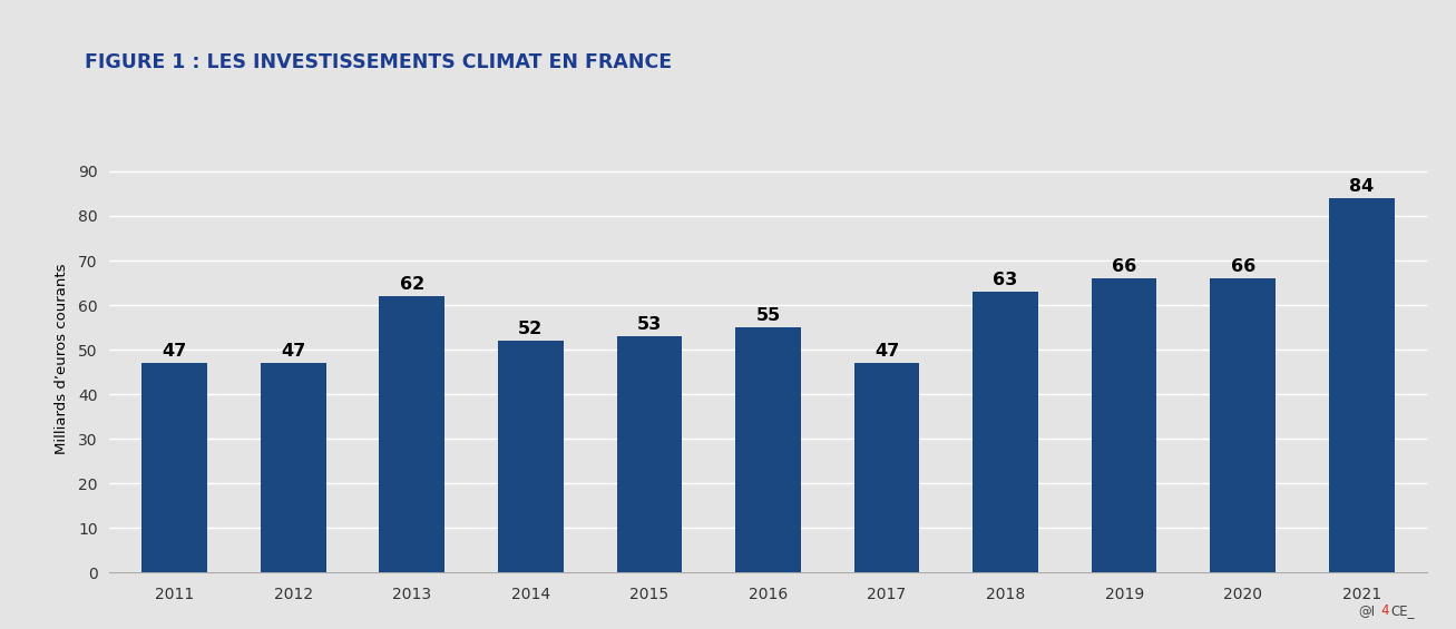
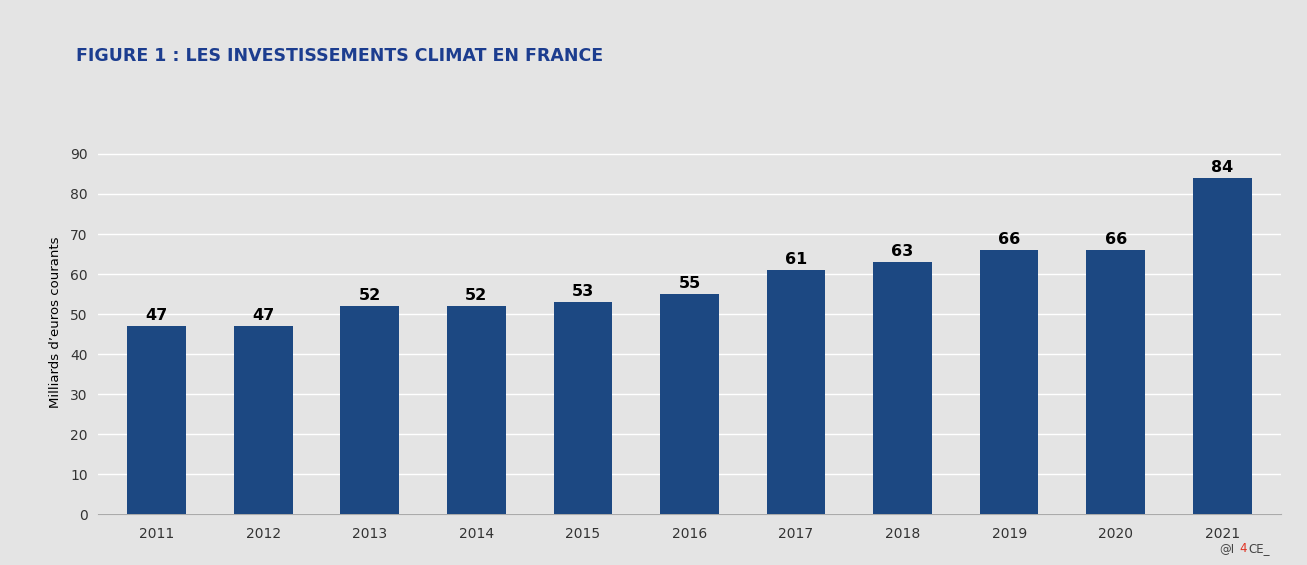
2013: 62 -> 52
2017: 47 -> 61
